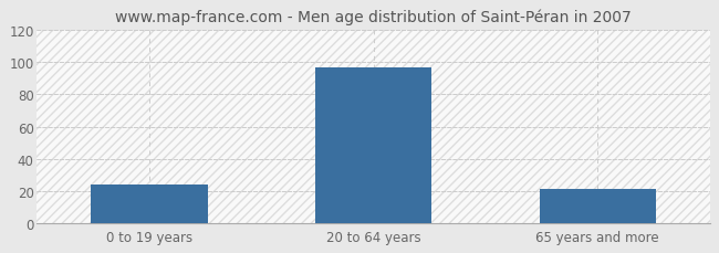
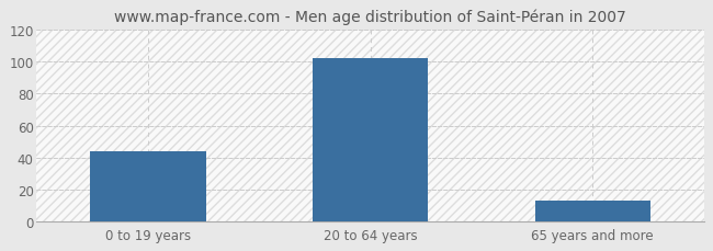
0 to 19 years: 24 -> 44
20 to 64 years: 97 -> 102
65 years and more: 21 -> 13
